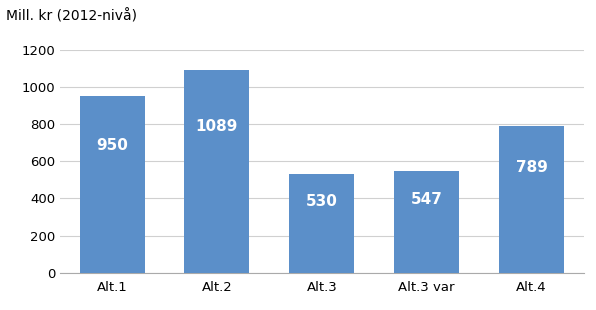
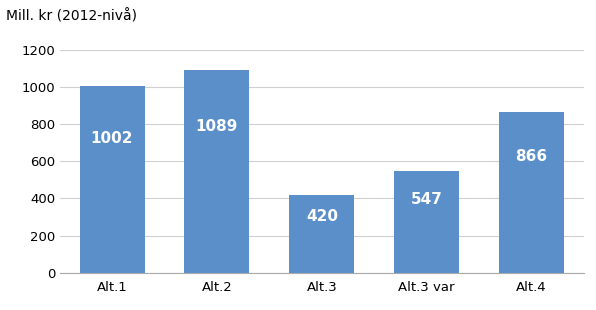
Alt.1: 950 -> 1002
Alt.3: 530 -> 420
Alt.4: 789 -> 866
